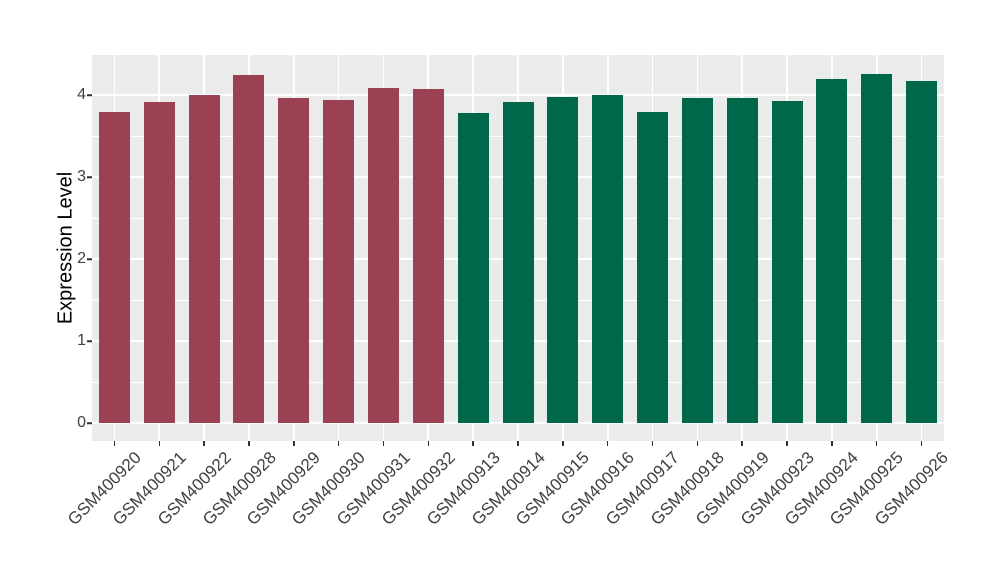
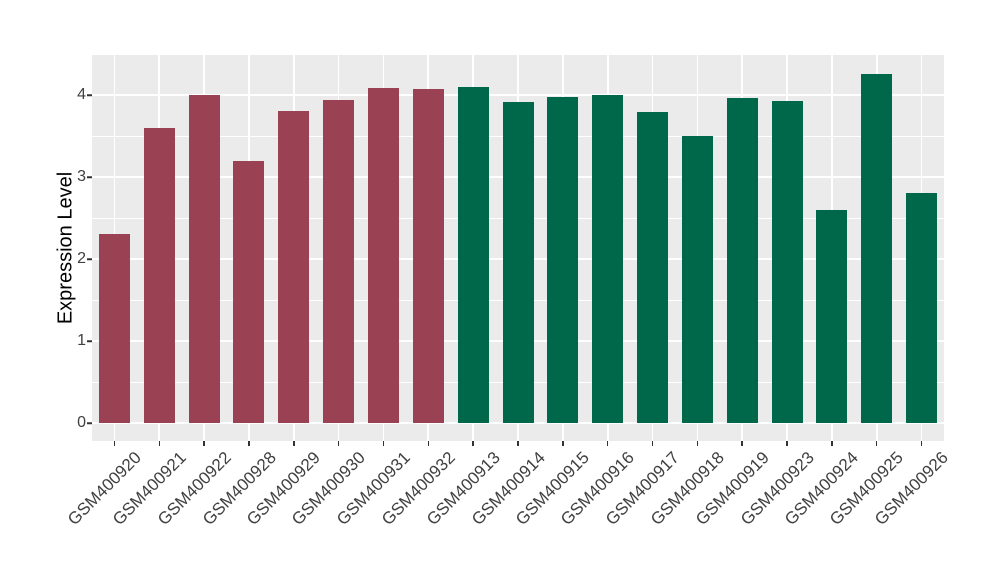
GSM400920: 3.8 -> 2.3
GSM400921: 3.9 -> 3.6
GSM400928: 4.2 -> 3.2
GSM400929: 4.0 -> 3.8
GSM400913: 3.8 -> 4.1
GSM400918: 4.0 -> 3.5
GSM400924: 4.2 -> 2.6
GSM400926: 4.2 -> 2.8
